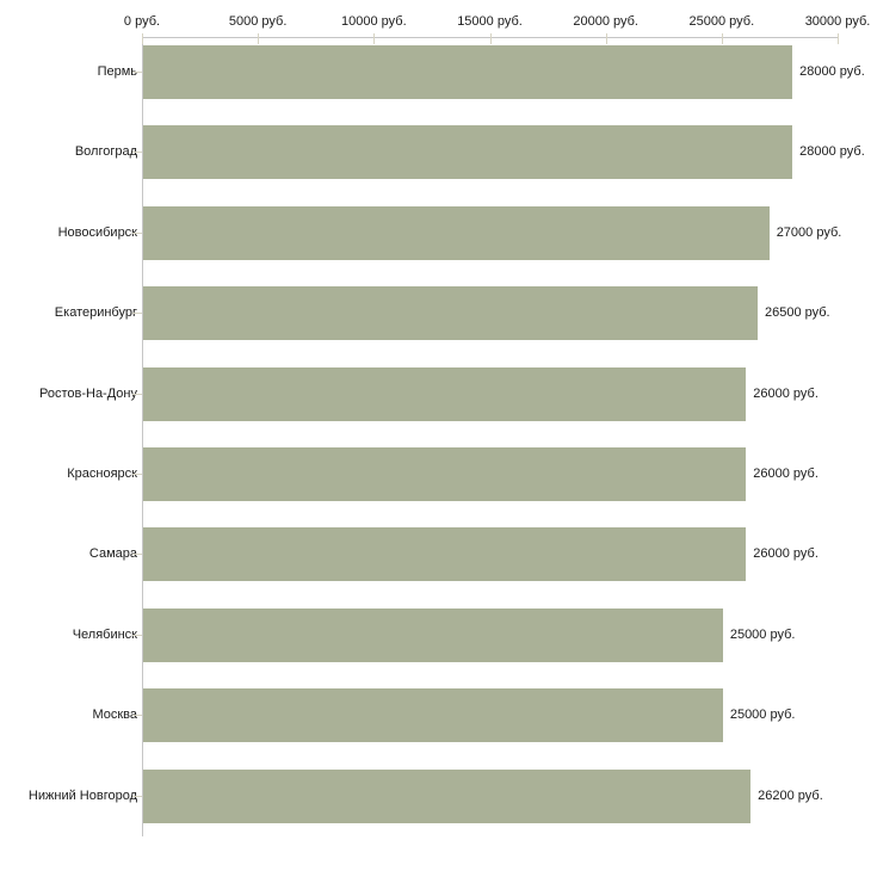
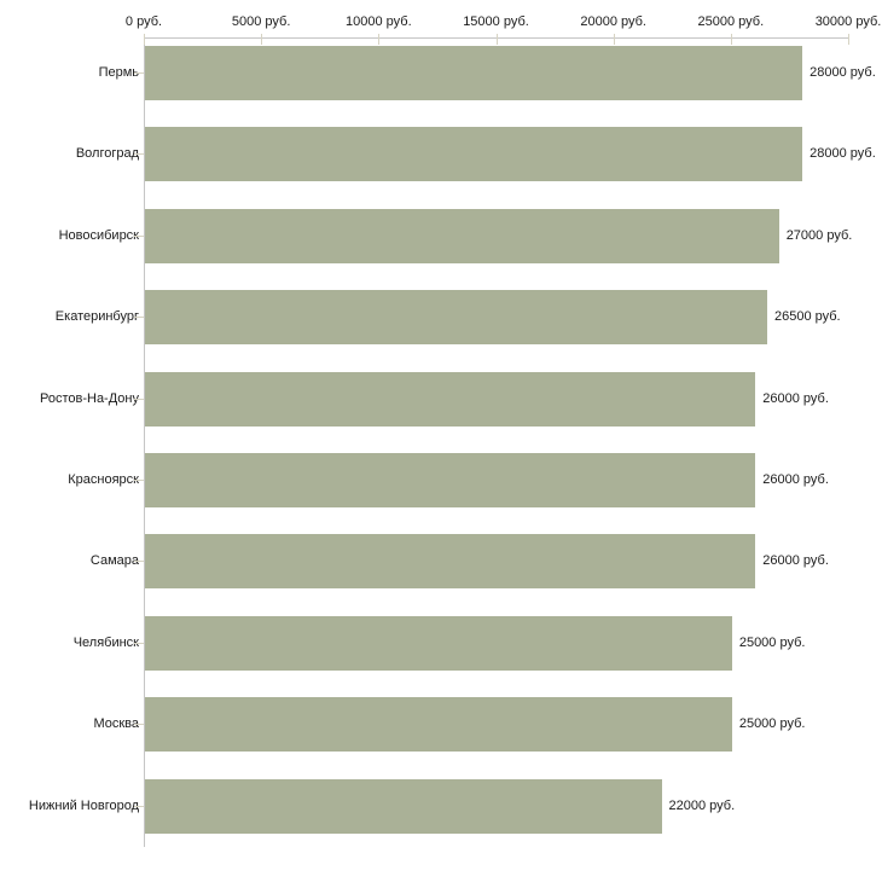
Нижний Новгород: 26200 -> 22000
